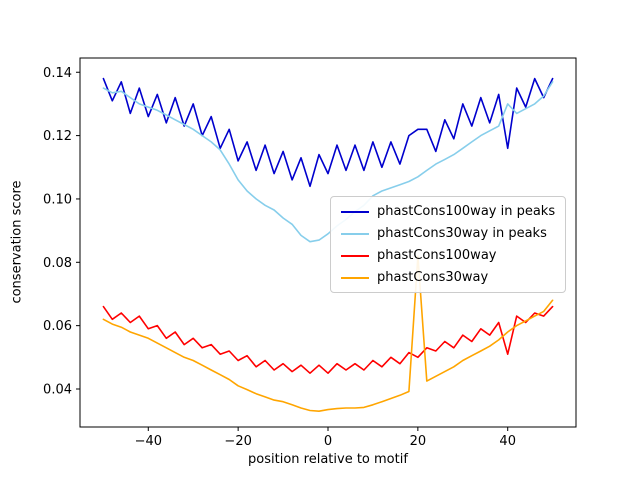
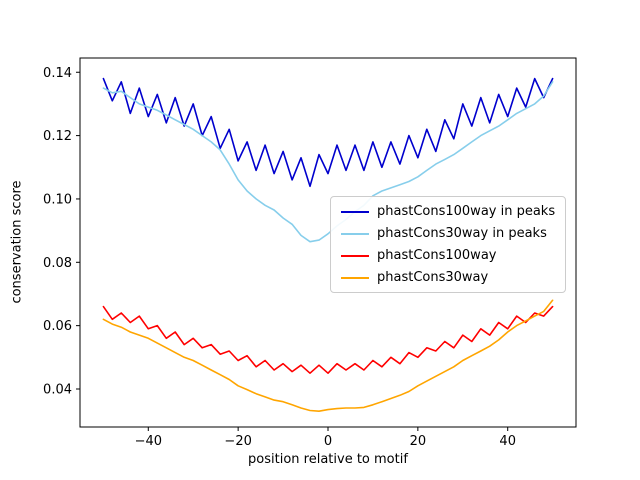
phastCons100way in peaks/20: 0.122 -> 0.113
phastCons30way/20: 0.082 -> 0.041
phastCons100way in peaks/40: 0.116 -> 0.126
phastCons30way in peaks/40: 0.130 -> 0.125
phastCons100way/40: 0.051 -> 0.059
